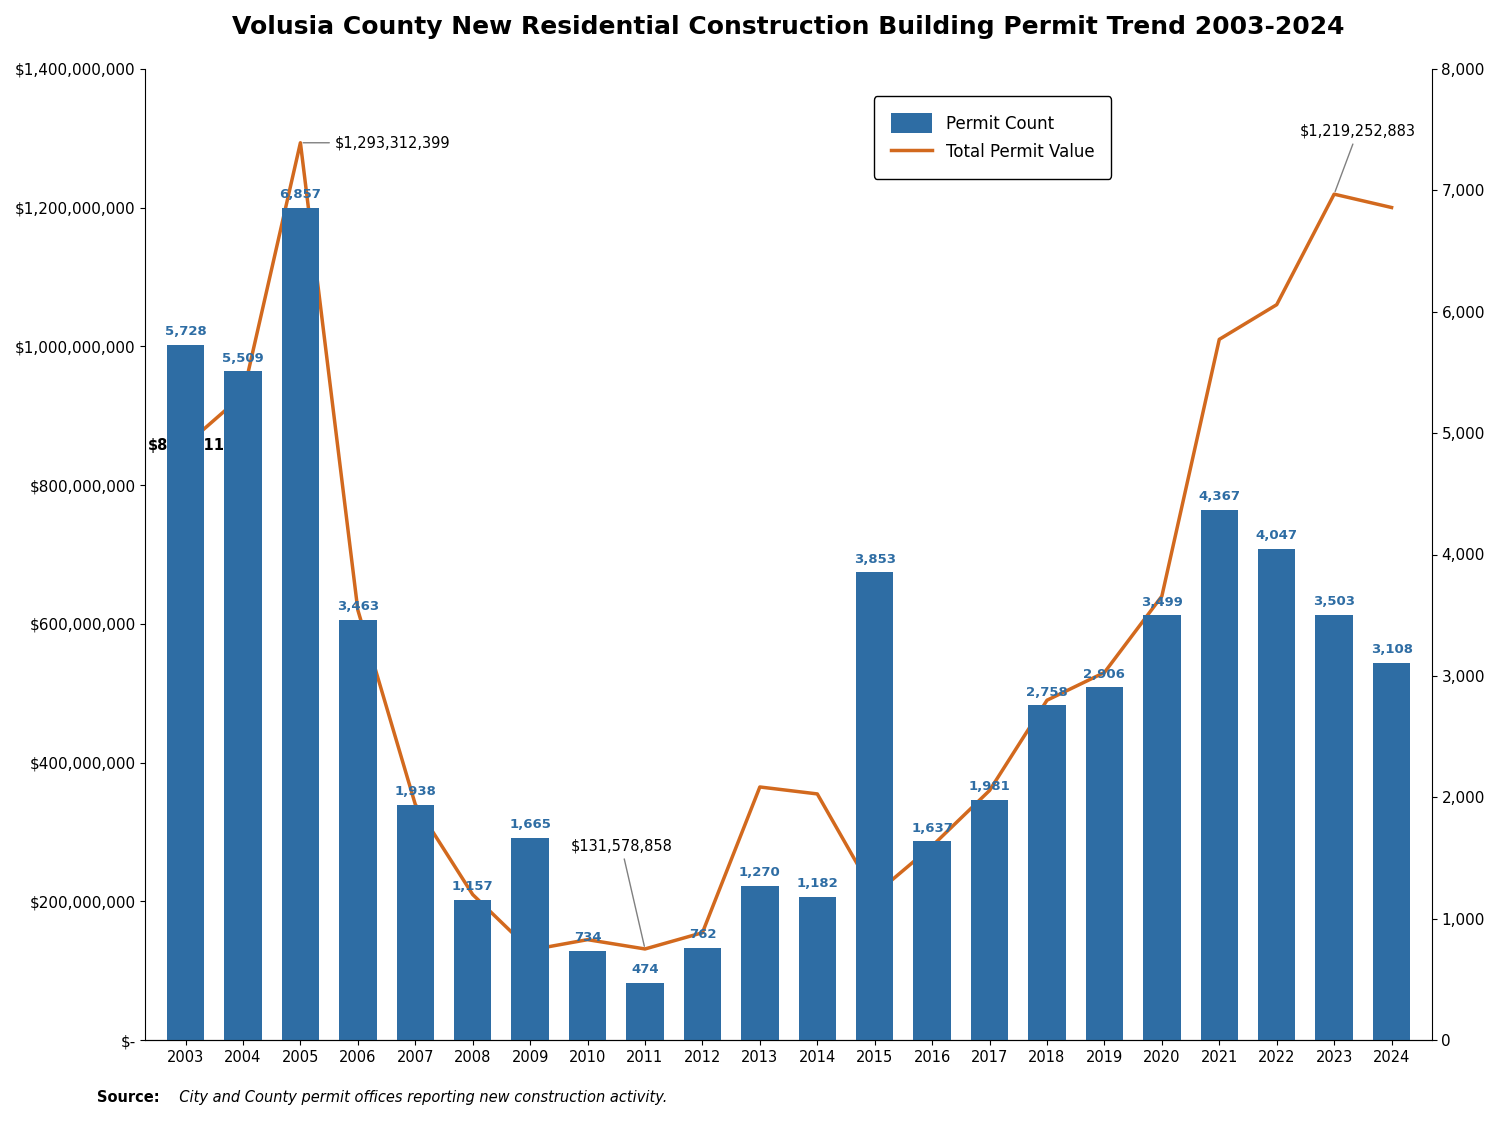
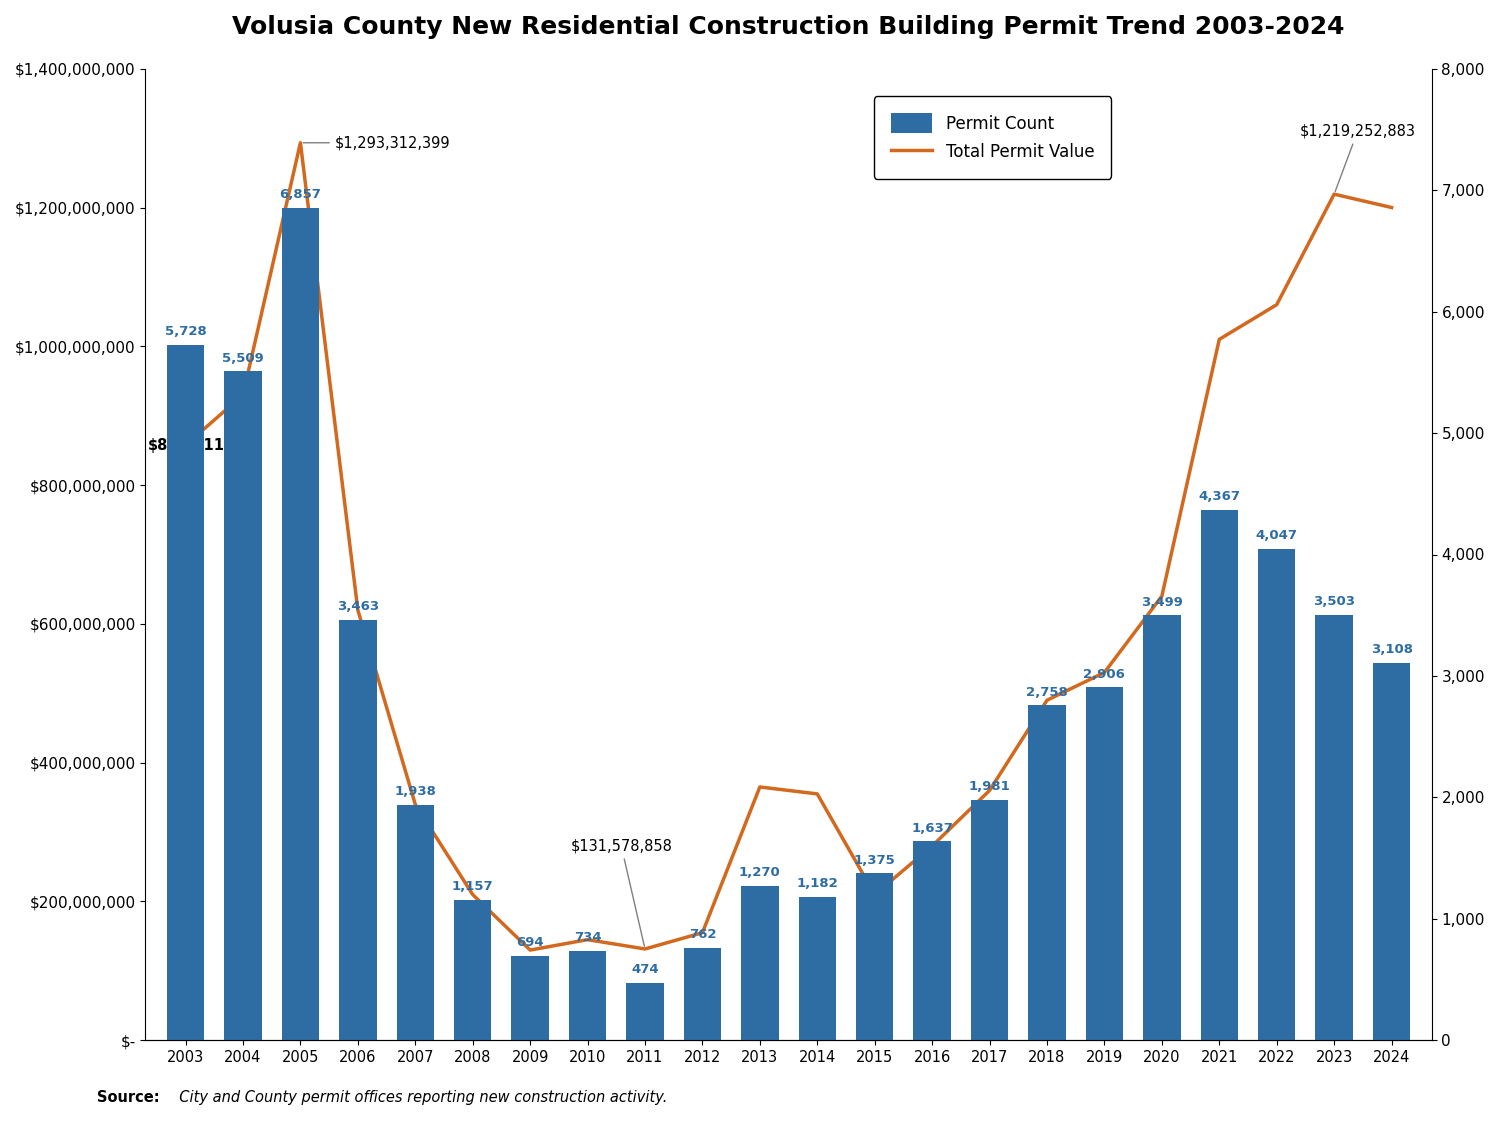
Permit Count/2009: 1,665 -> 694
Permit Count/2015: 3,853 -> 1,375
